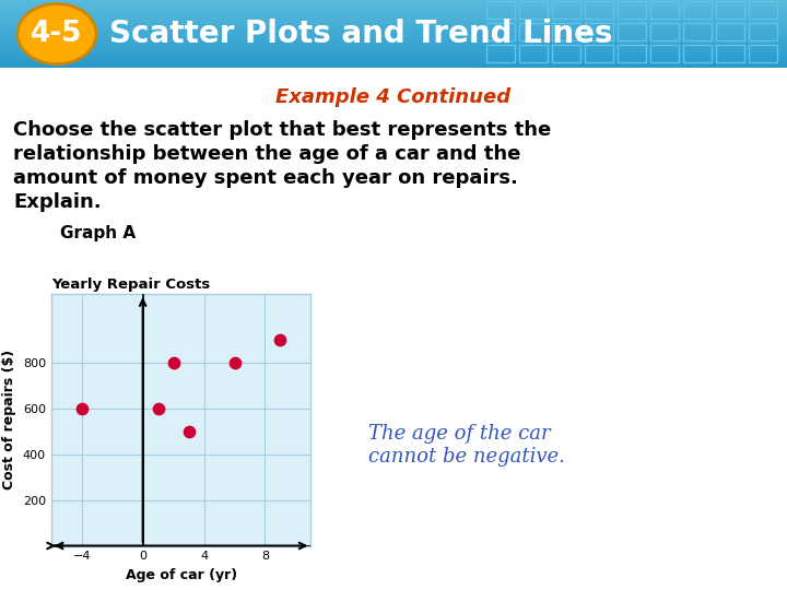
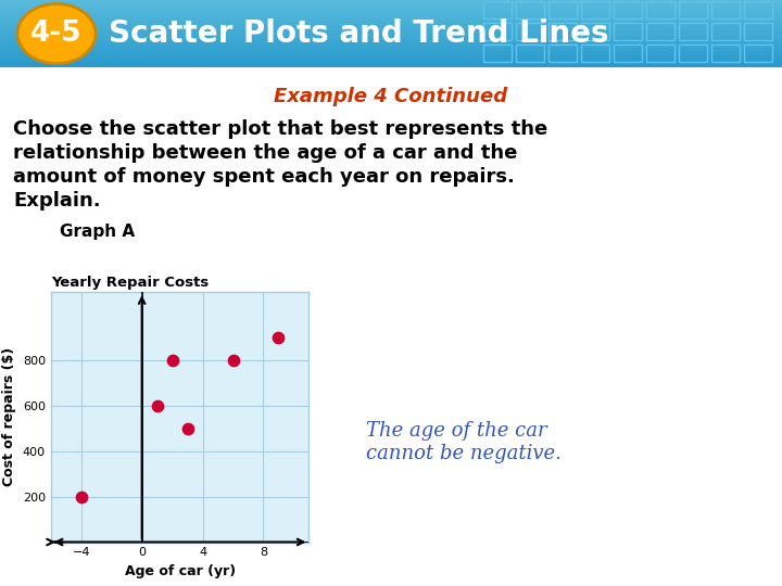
−4: 600 -> 200
